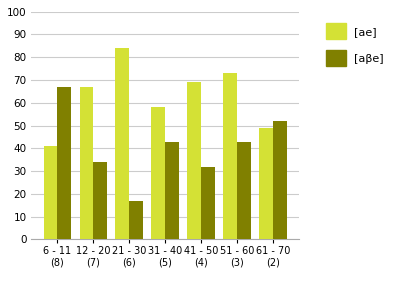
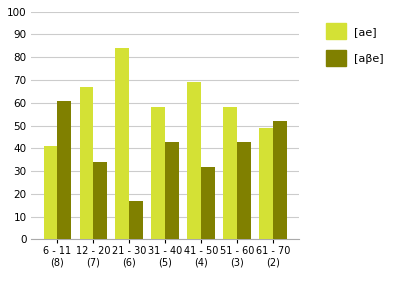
[aβe]/6 - 11 (8): 67 -> 61
[ae]/51 - 60 (3): 73 -> 58
